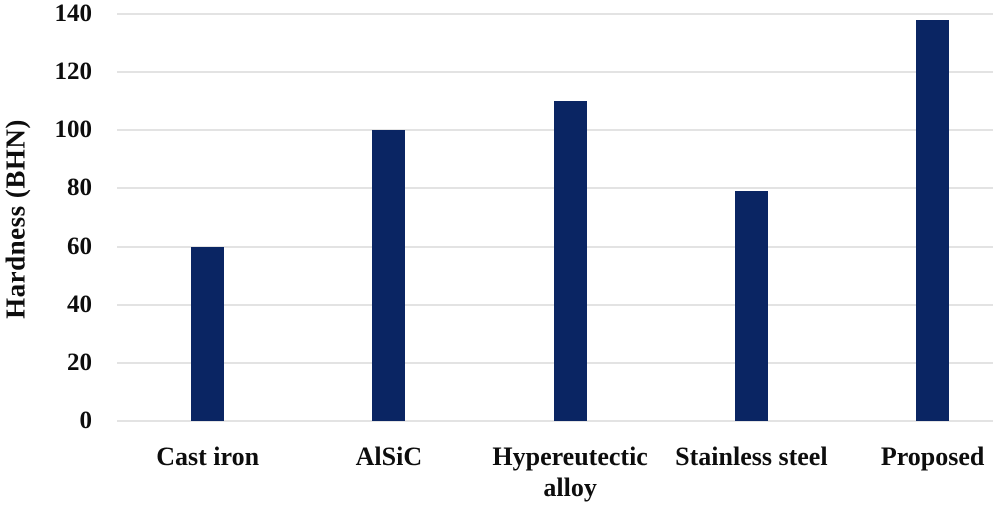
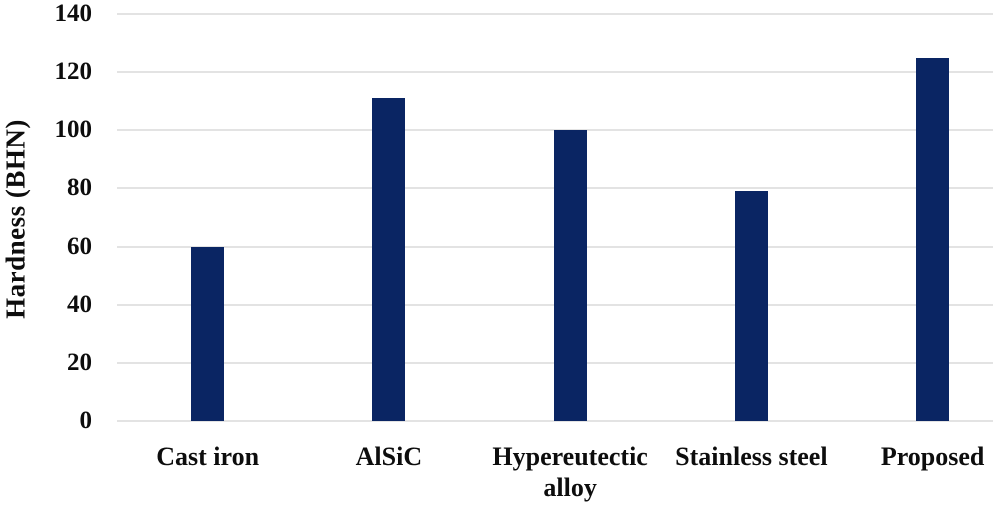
AlSiC: 100 -> 111
Hypereutectic alloy: 110 -> 100
Proposed: 138 -> 125
